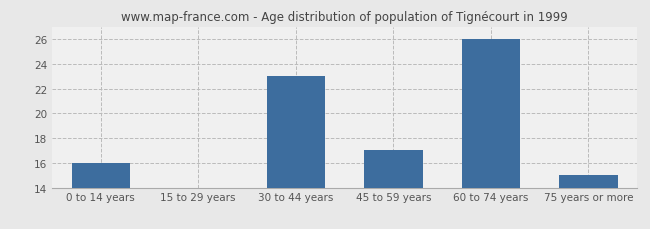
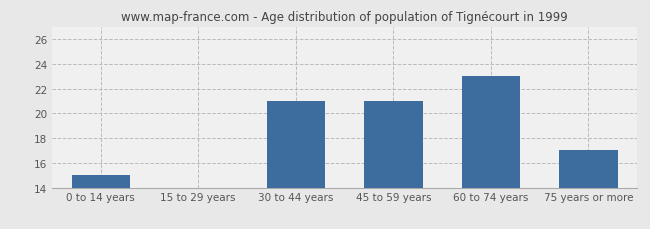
0 to 14 years: 16 -> 15
30 to 44 years: 23 -> 21
45 to 59 years: 17 -> 21
60 to 74 years: 26 -> 23
75 years or more: 15 -> 17
